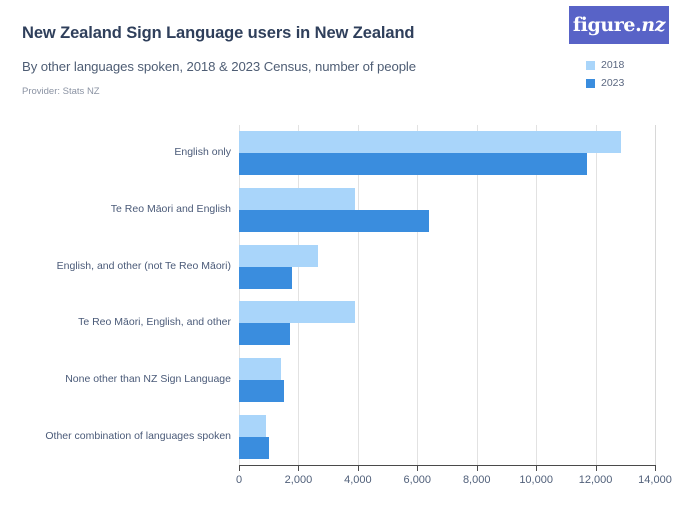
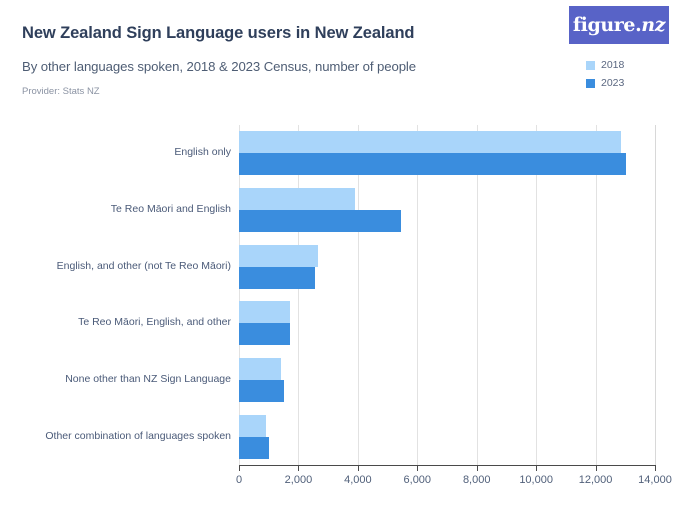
2023/English only: 11700 -> 13000
2023/Te Reo Māori and English: 6400 -> 5400
2023/English, and other (not Te Reo Māori): 1800 -> 2600
2018/Te Reo Māori, English, and other: 3900 -> 1700
